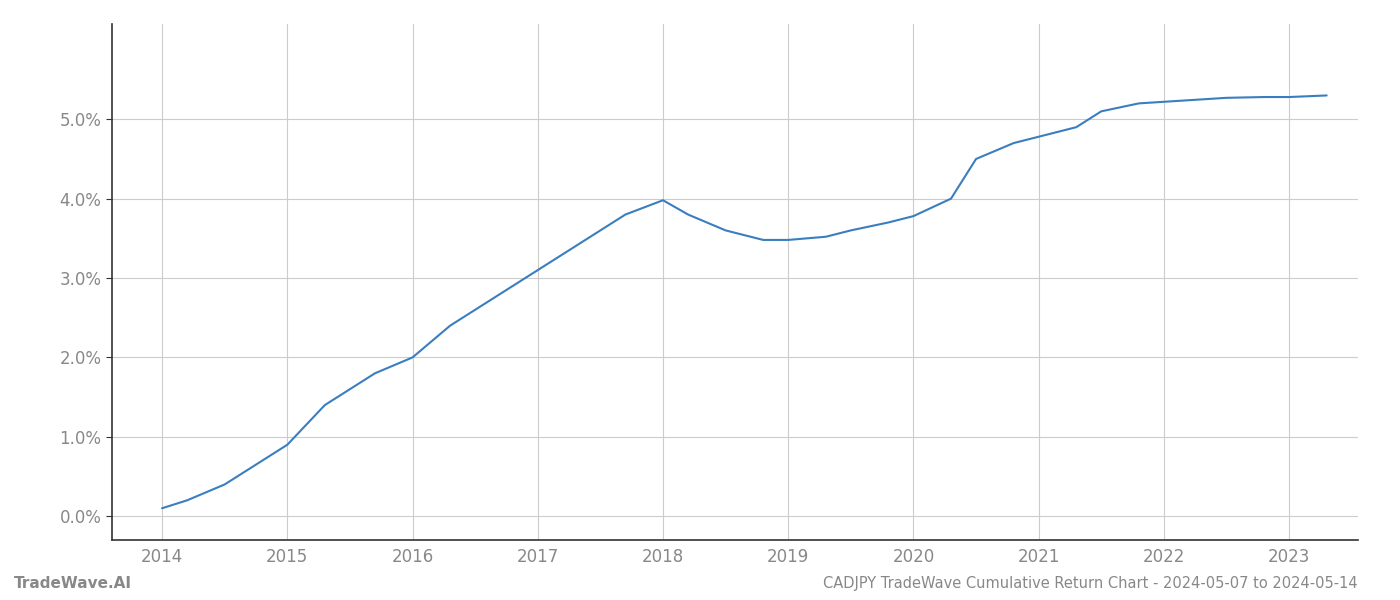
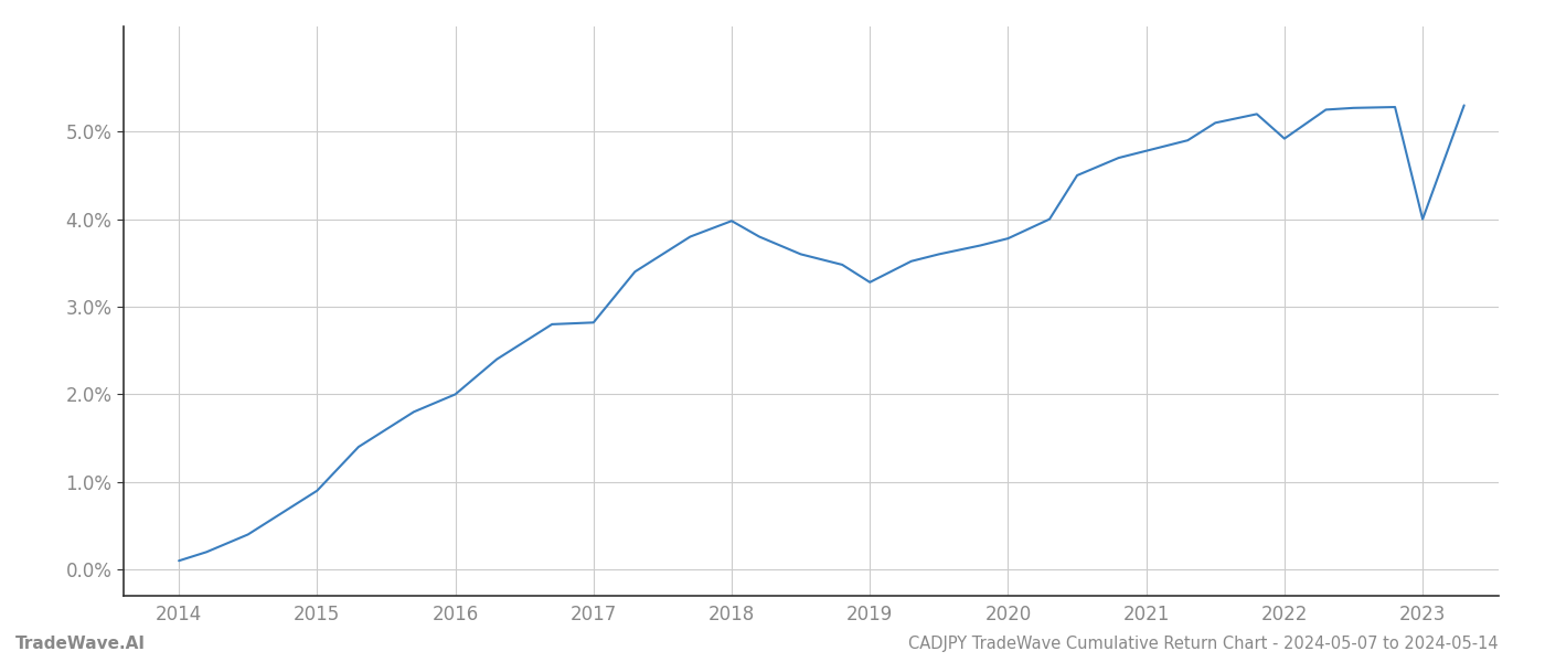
2017: 3.10% -> 2.82%
2019: 3.48% -> 3.28%
2022: 5.22% -> 4.92%
2023: 5.28% -> 4.00%
